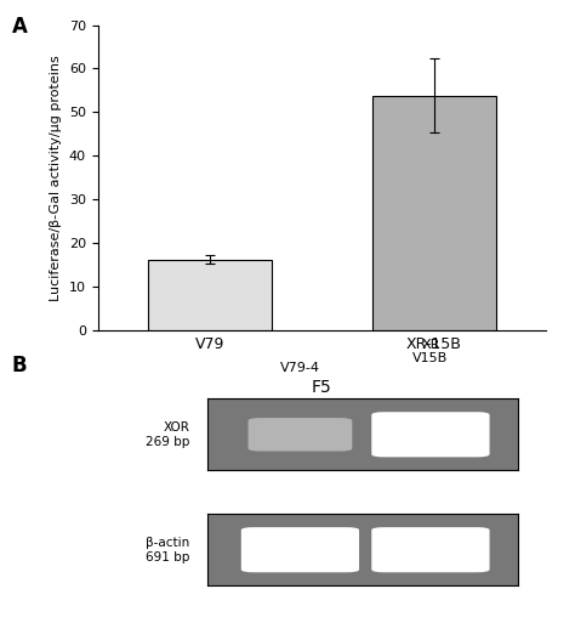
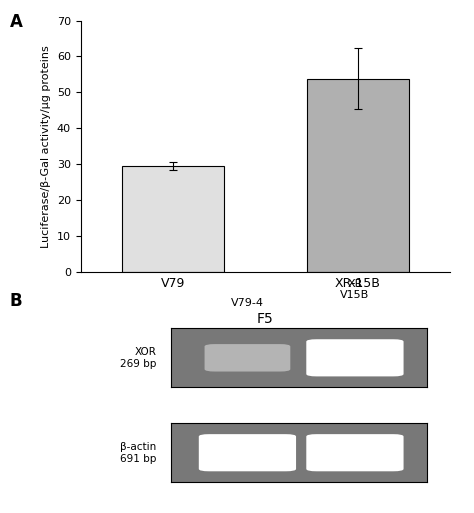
V79: 16.2 -> 29.5
